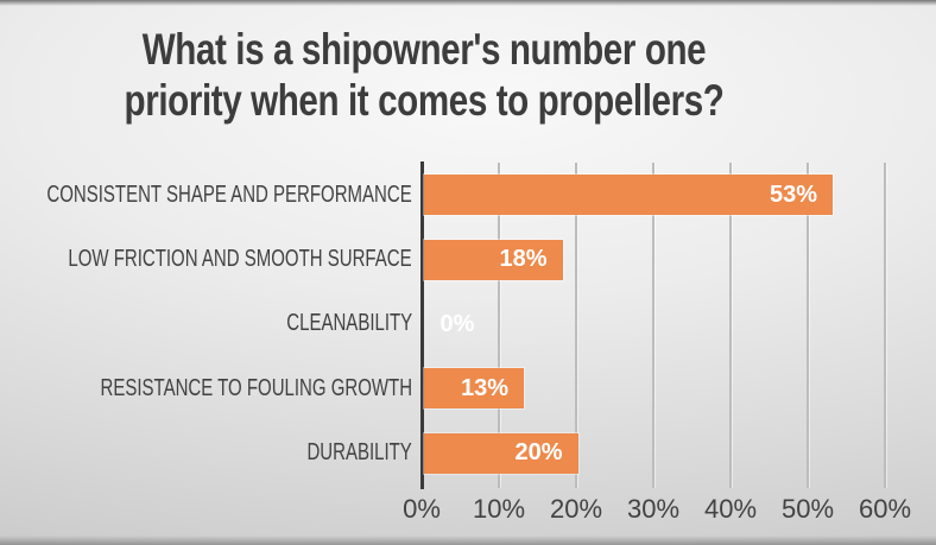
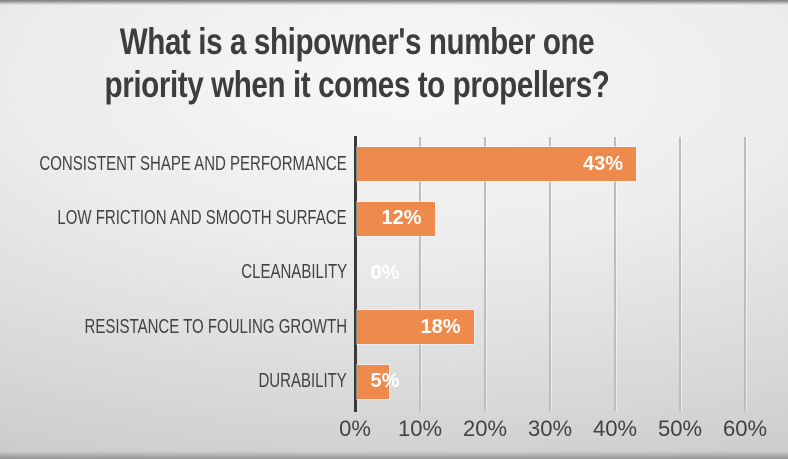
CONSISTENT SHAPE AND PERFORMANCE: 53% -> 43%
LOW FRICTION AND SMOOTH SURFACE: 18% -> 12%
RESISTANCE TO FOULING GROWTH: 13% -> 18%
DURABILITY: 20% -> 5%
